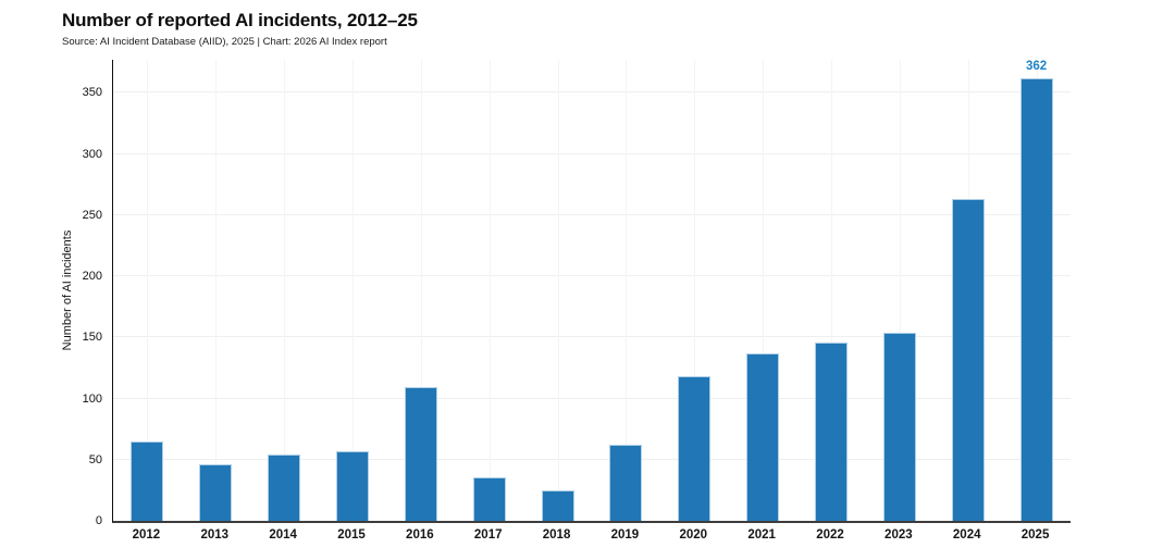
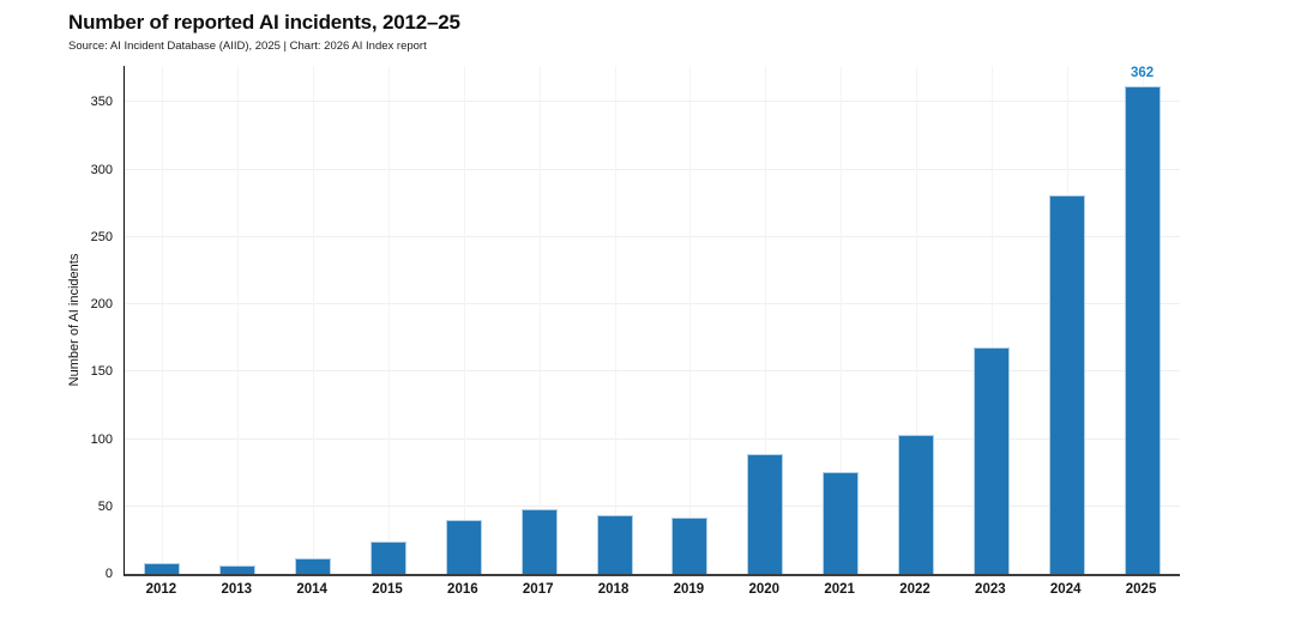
2012: 65 -> 8
2013: 46 -> 6
2014: 54 -> 12
2015: 57 -> 24
2016: 109 -> 40
2017: 36 -> 48
2018: 25 -> 44
2019: 62 -> 42
2020: 118 -> 89
2021: 137 -> 76
2022: 146 -> 103
2023: 154 -> 168
2024: 263 -> 281
